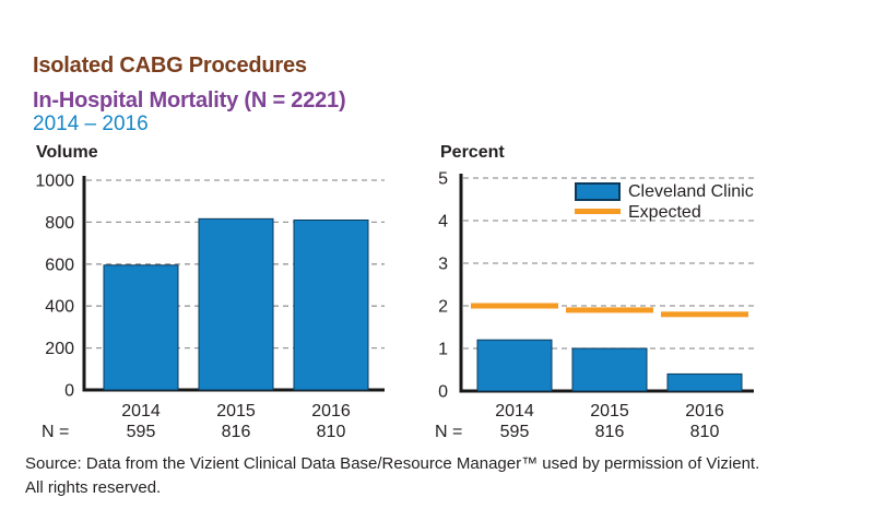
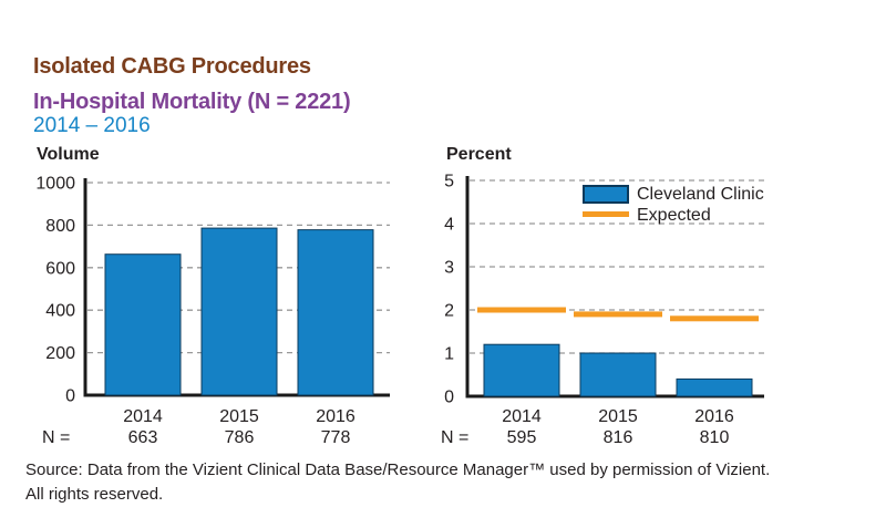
Volume/2014: 595 -> 663
Volume/2015: 816 -> 786
Volume/2016: 810 -> 778
